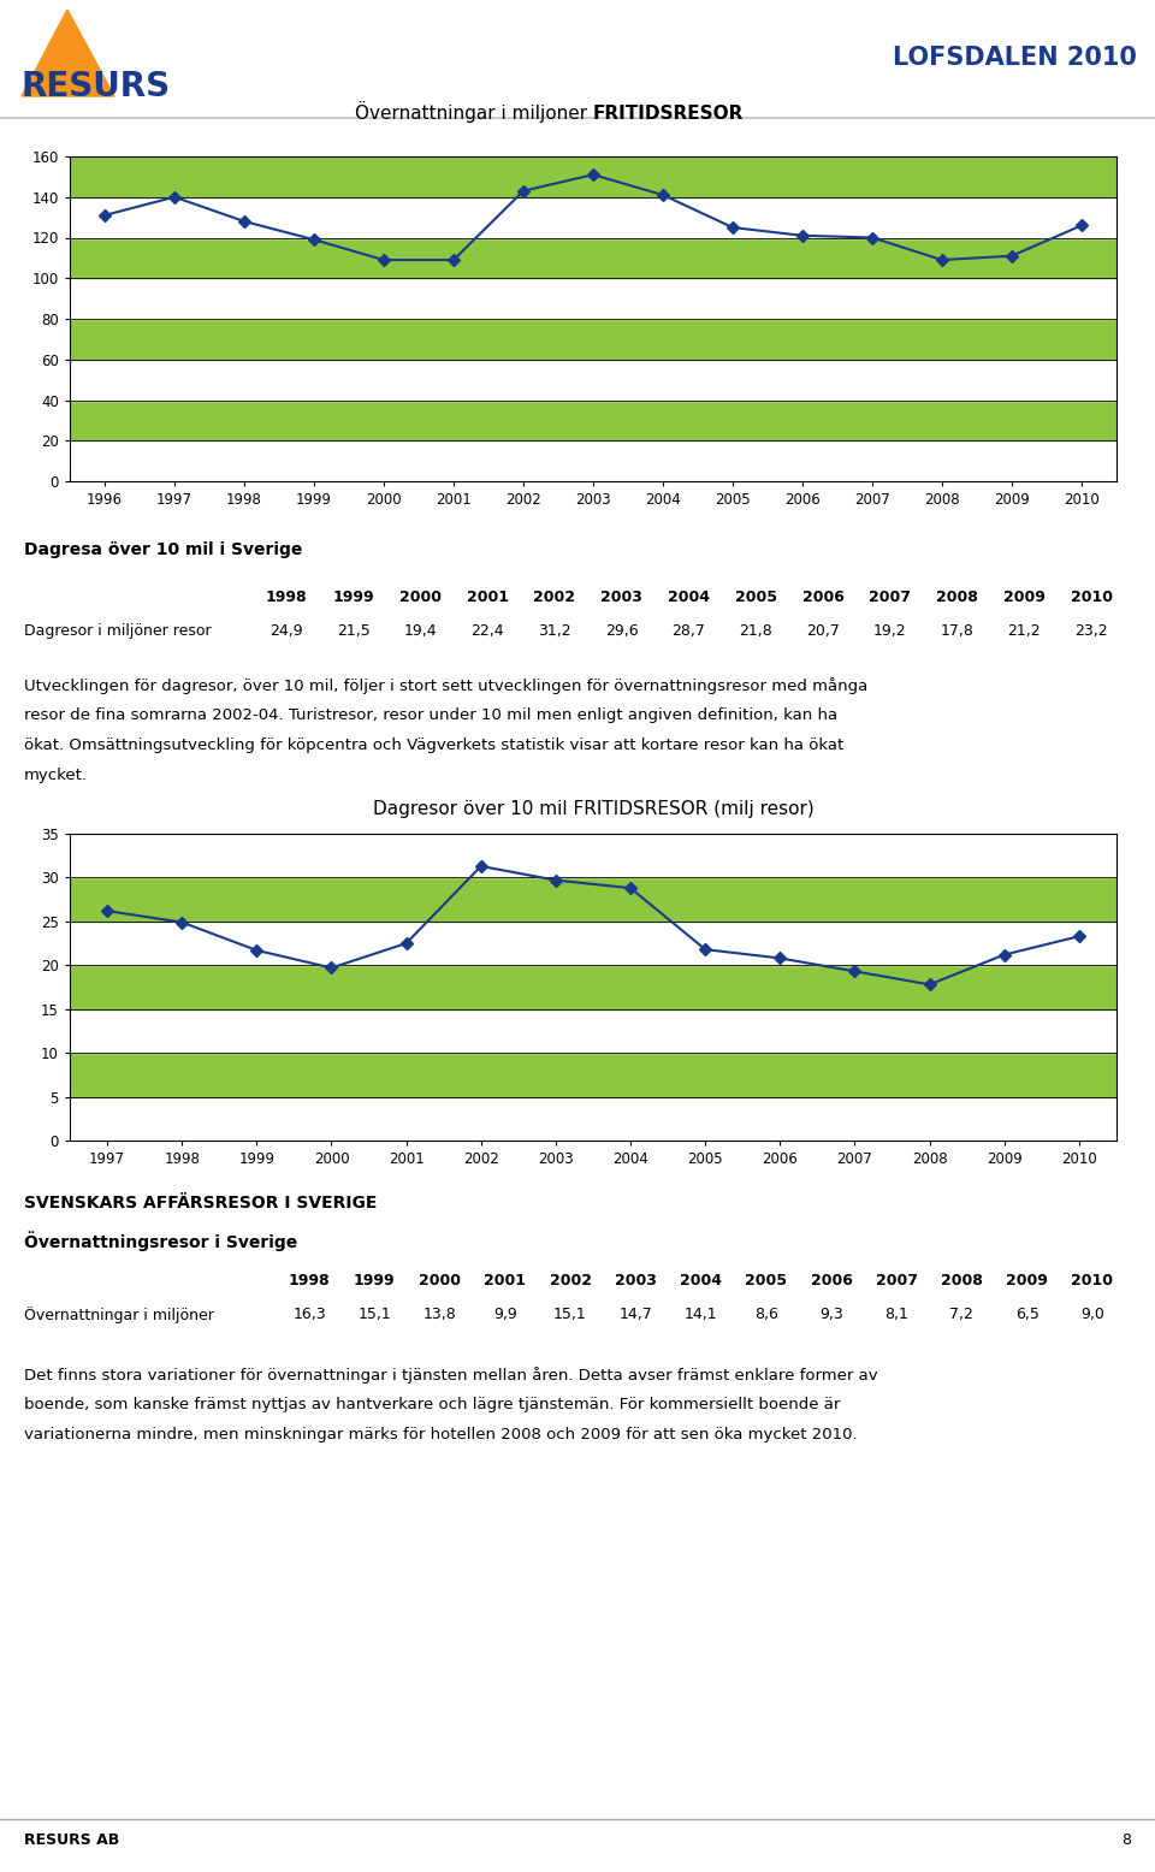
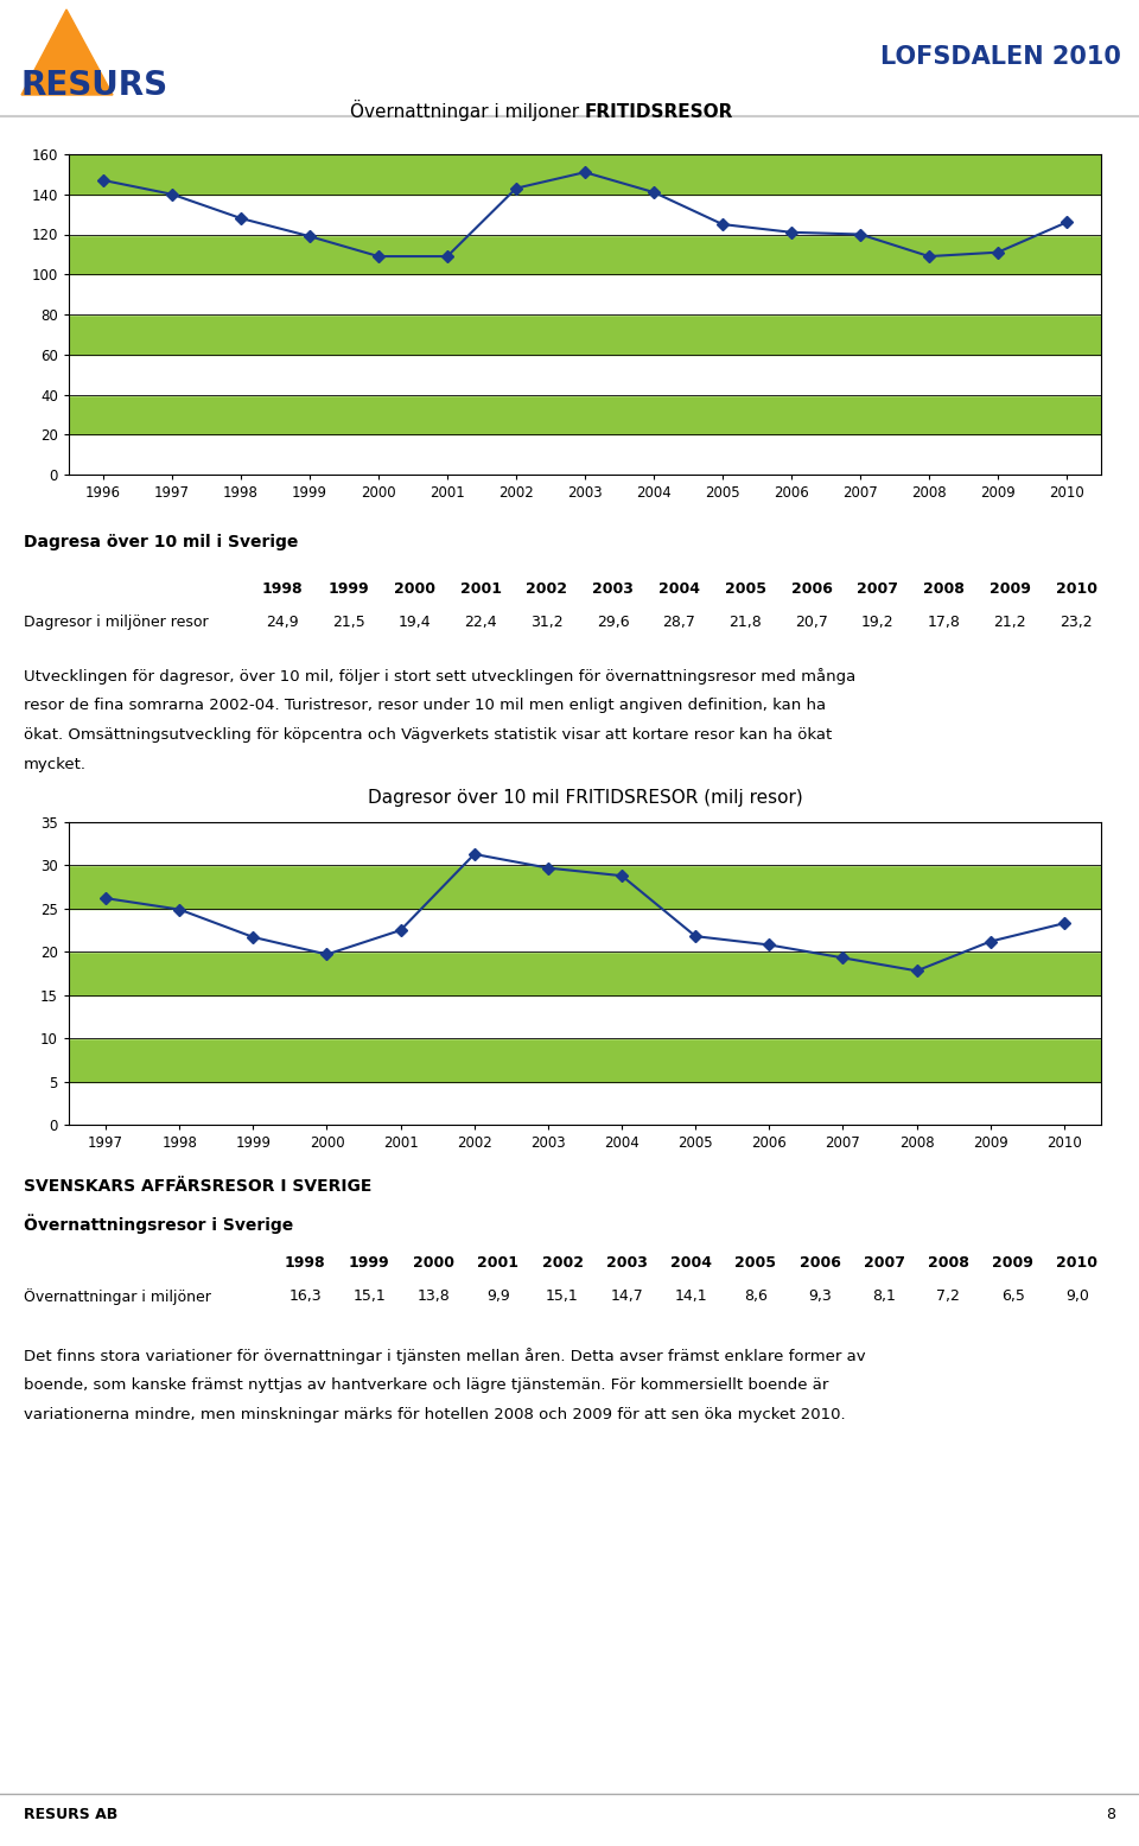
1996: 131 -> 147
